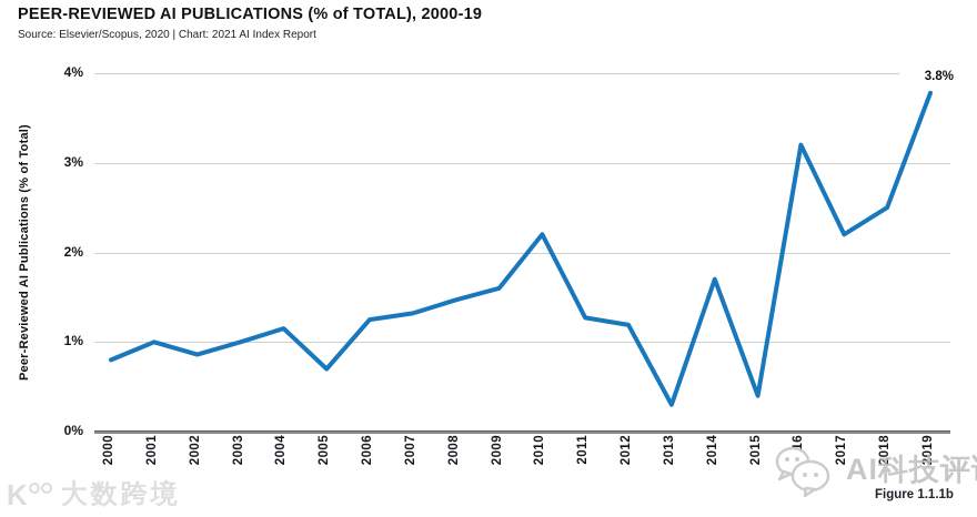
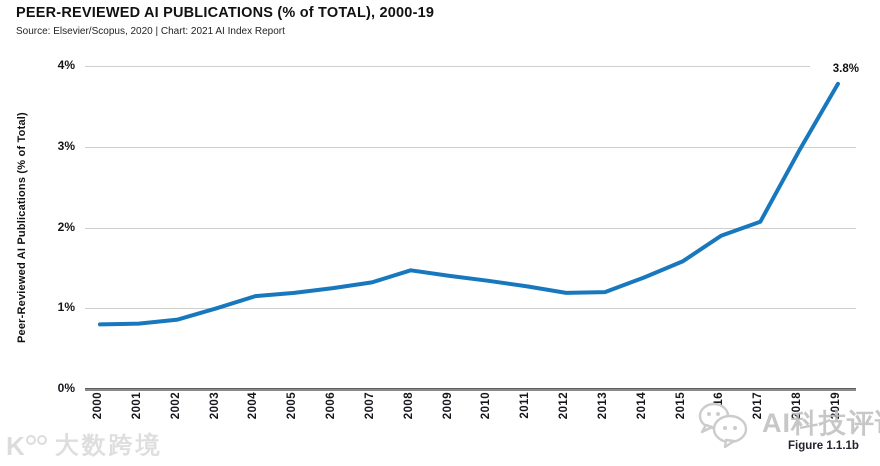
2001: 1.0% -> 0.8%
2005: 0.7% -> 1.2%
2009: 1.6% -> 1.4%
2010: 2.2% -> 1.3%
2013: 0.3% -> 1.2%
2014: 1.7% -> 1.4%
2015: 0.4% -> 1.6%
2016: 3.2% -> 1.9%
2017: 2.2% -> 2.1%
2018: 2.5% -> 3.0%
